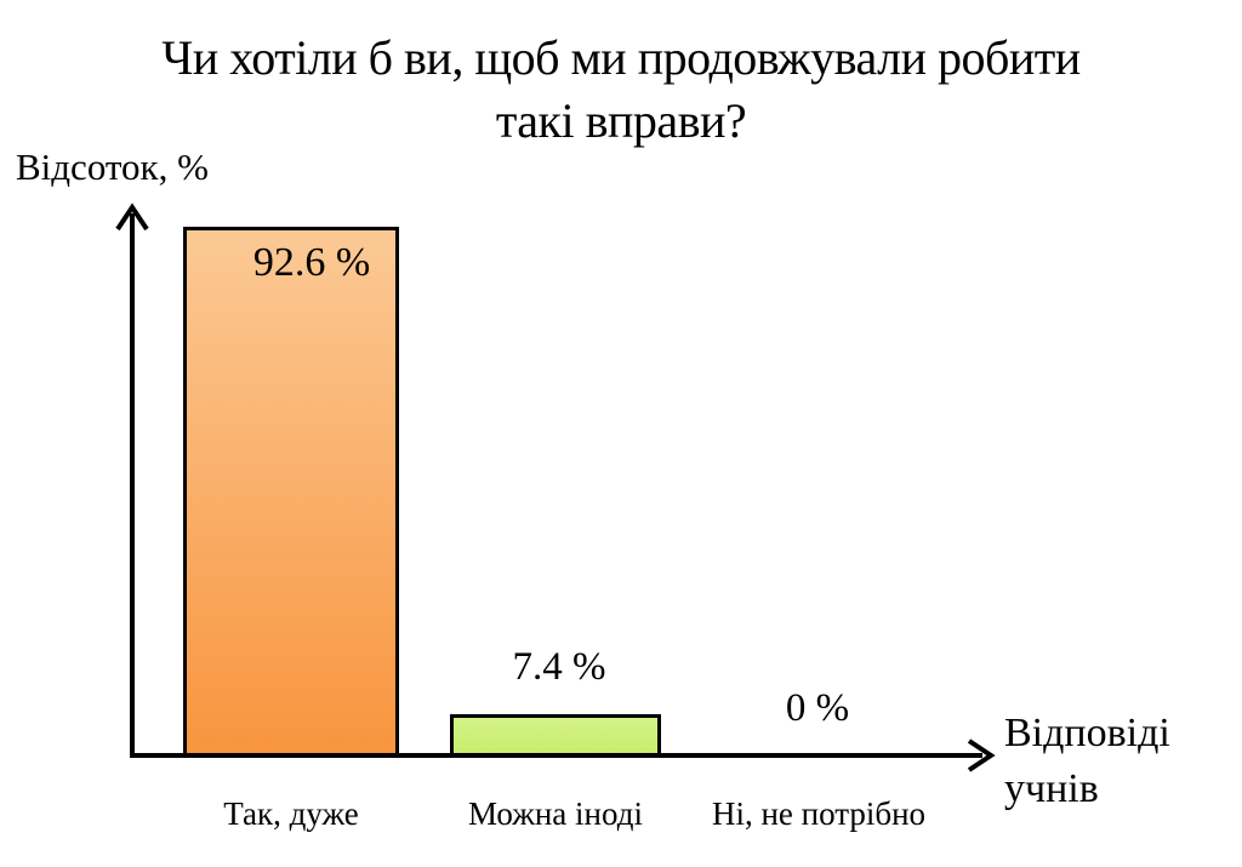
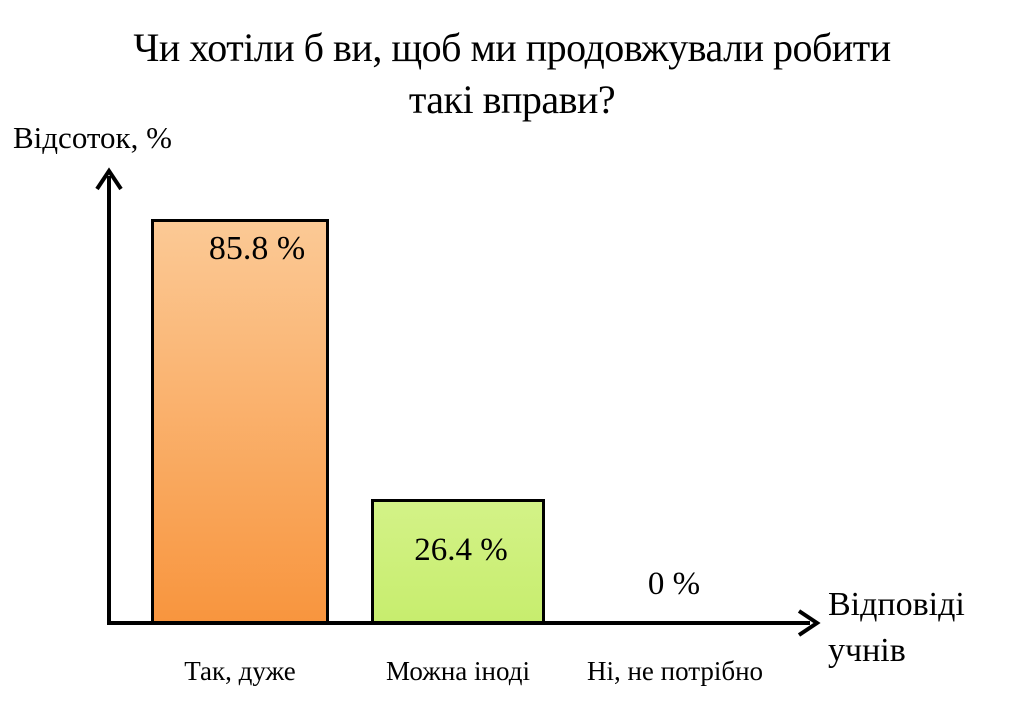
Так, дуже: 92.6 -> 85.8
Можна іноді: 7.4 -> 26.4
